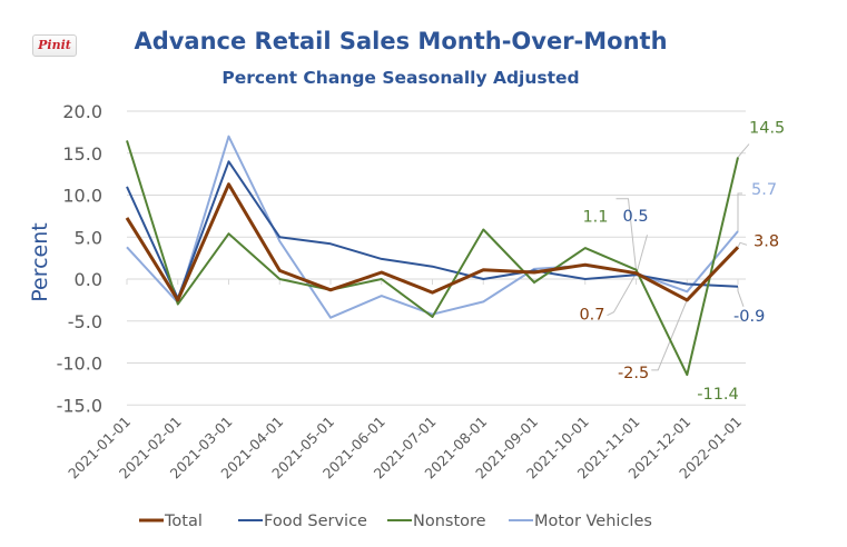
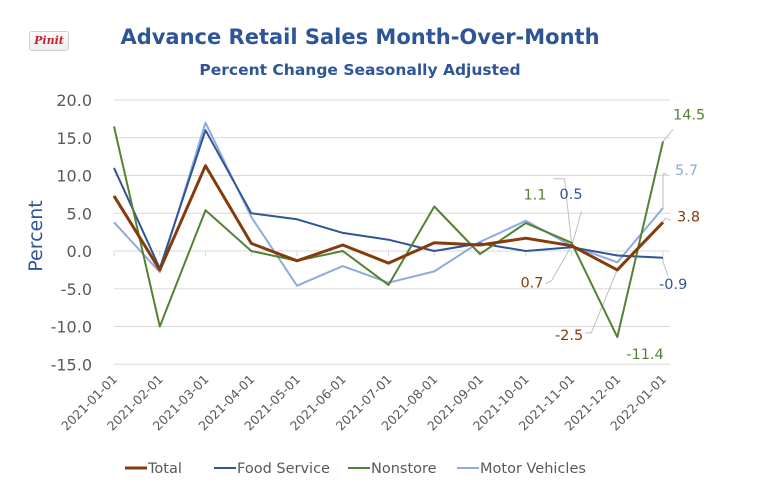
Nonstore/2021-02-01: -3 -> -10
Food Service/2021-03-01: 14 -> 16
Motor Vehicles/2021-10-01: 2 -> 4
